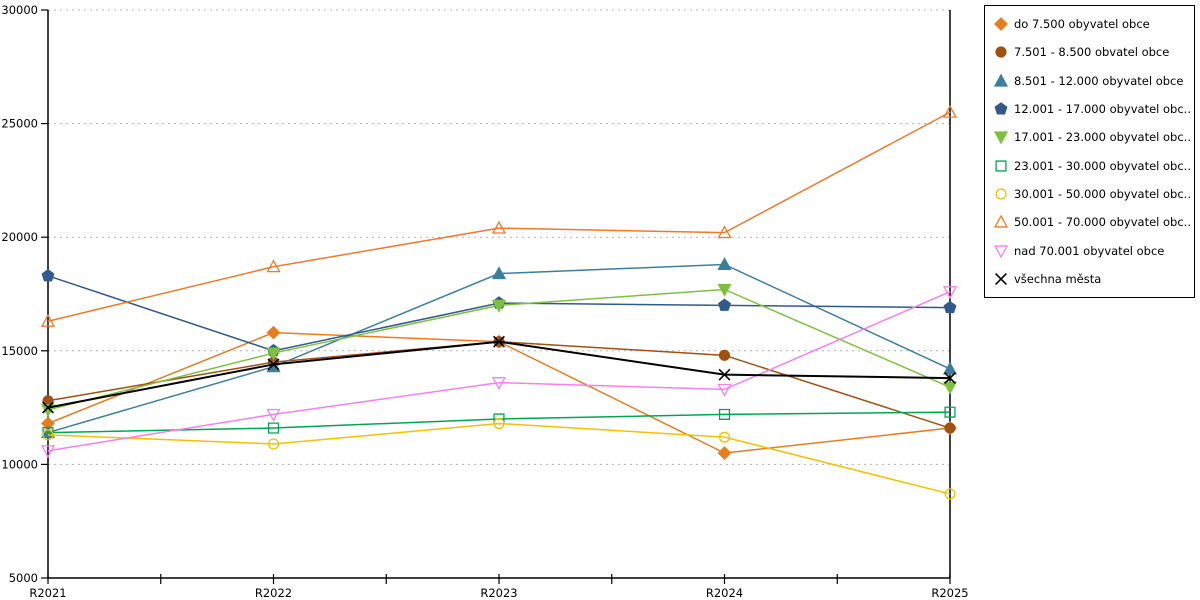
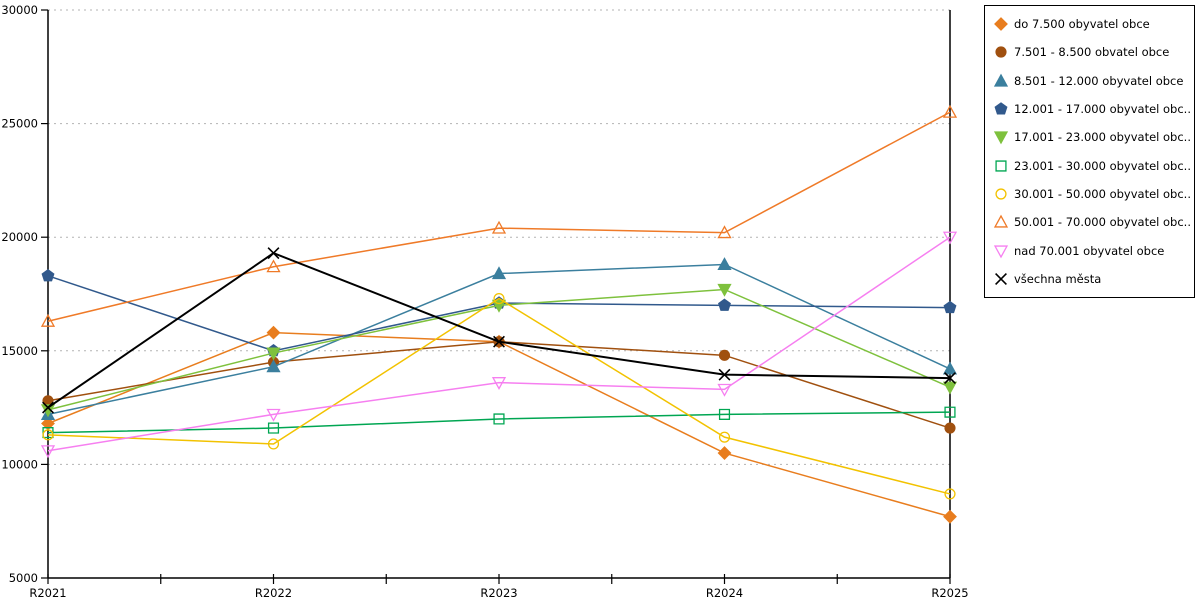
8.501 - 12.000 obyvatel obce/R2021: 11400 -> 12200
všechna města/R2022: 14400 -> 19300
30.001 - 50.000 obyvatel obc.../R2023: 11800 -> 17300
do 7.500 obyvatel obce/R2025: 11600 -> 7700
nad 70.001 obyvatel obce/R2025: 17600 -> 20000
